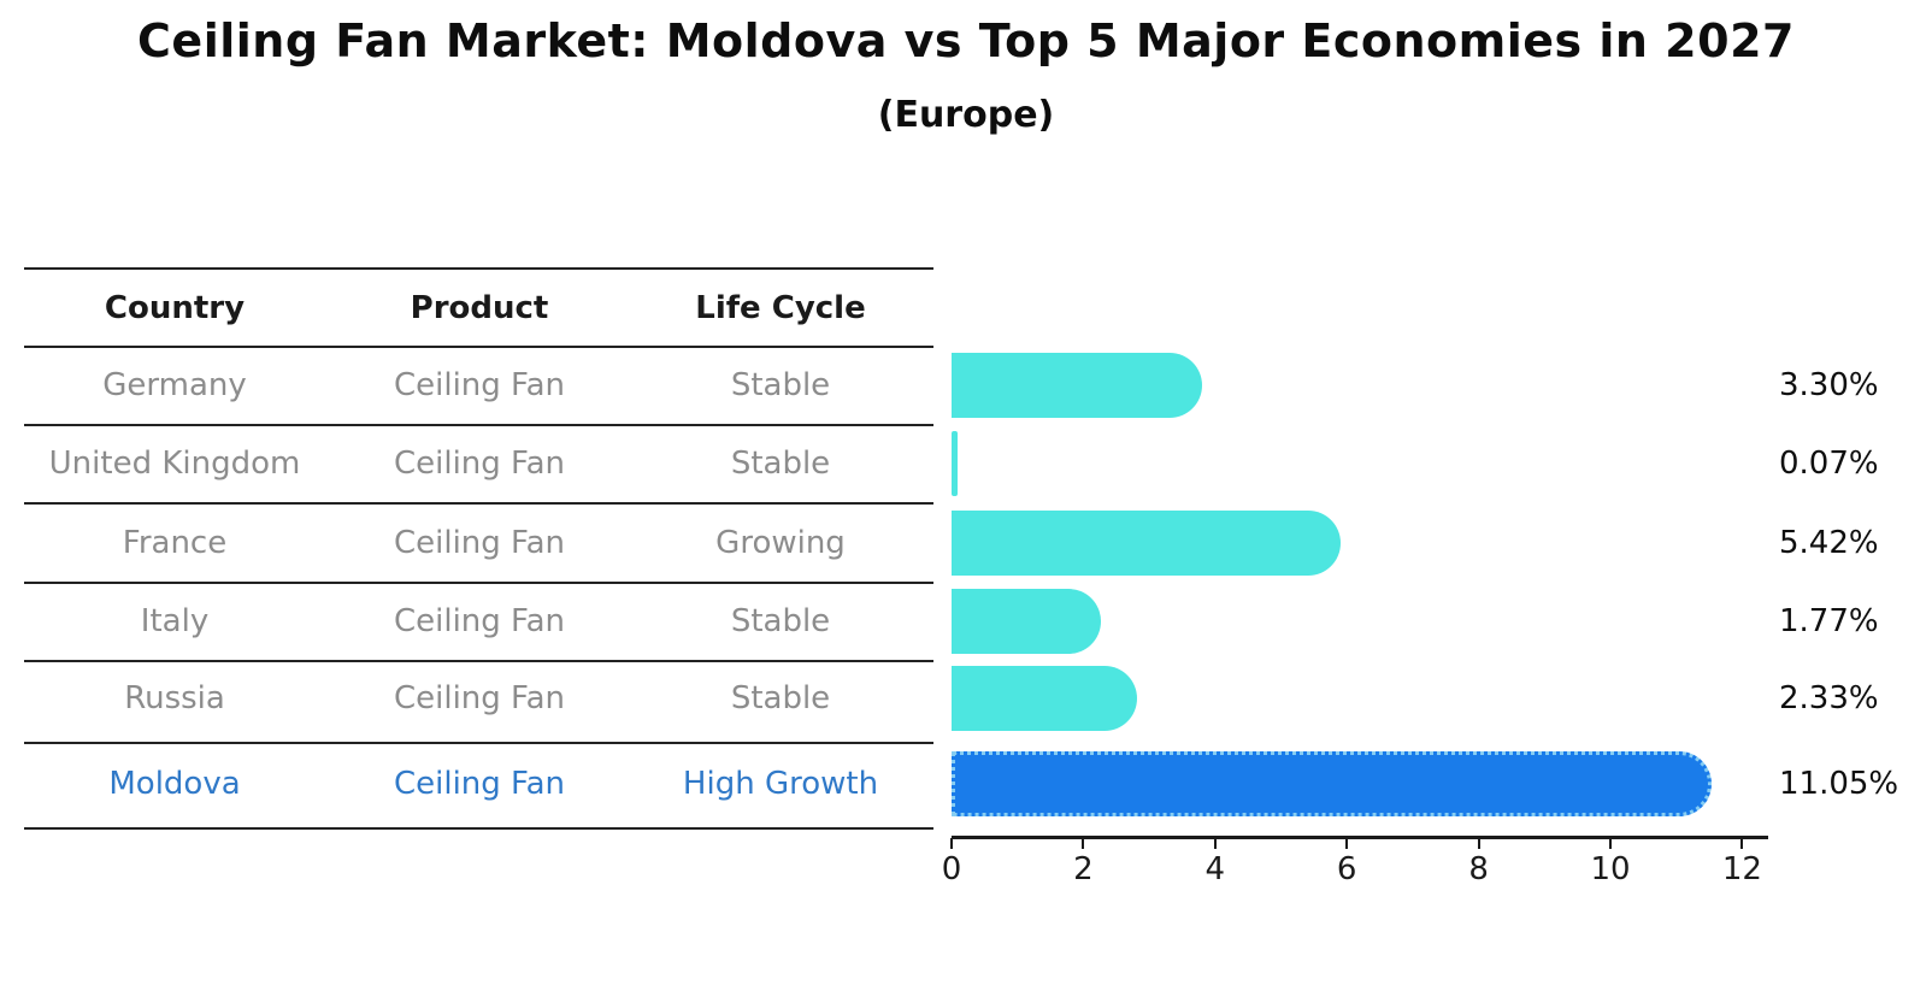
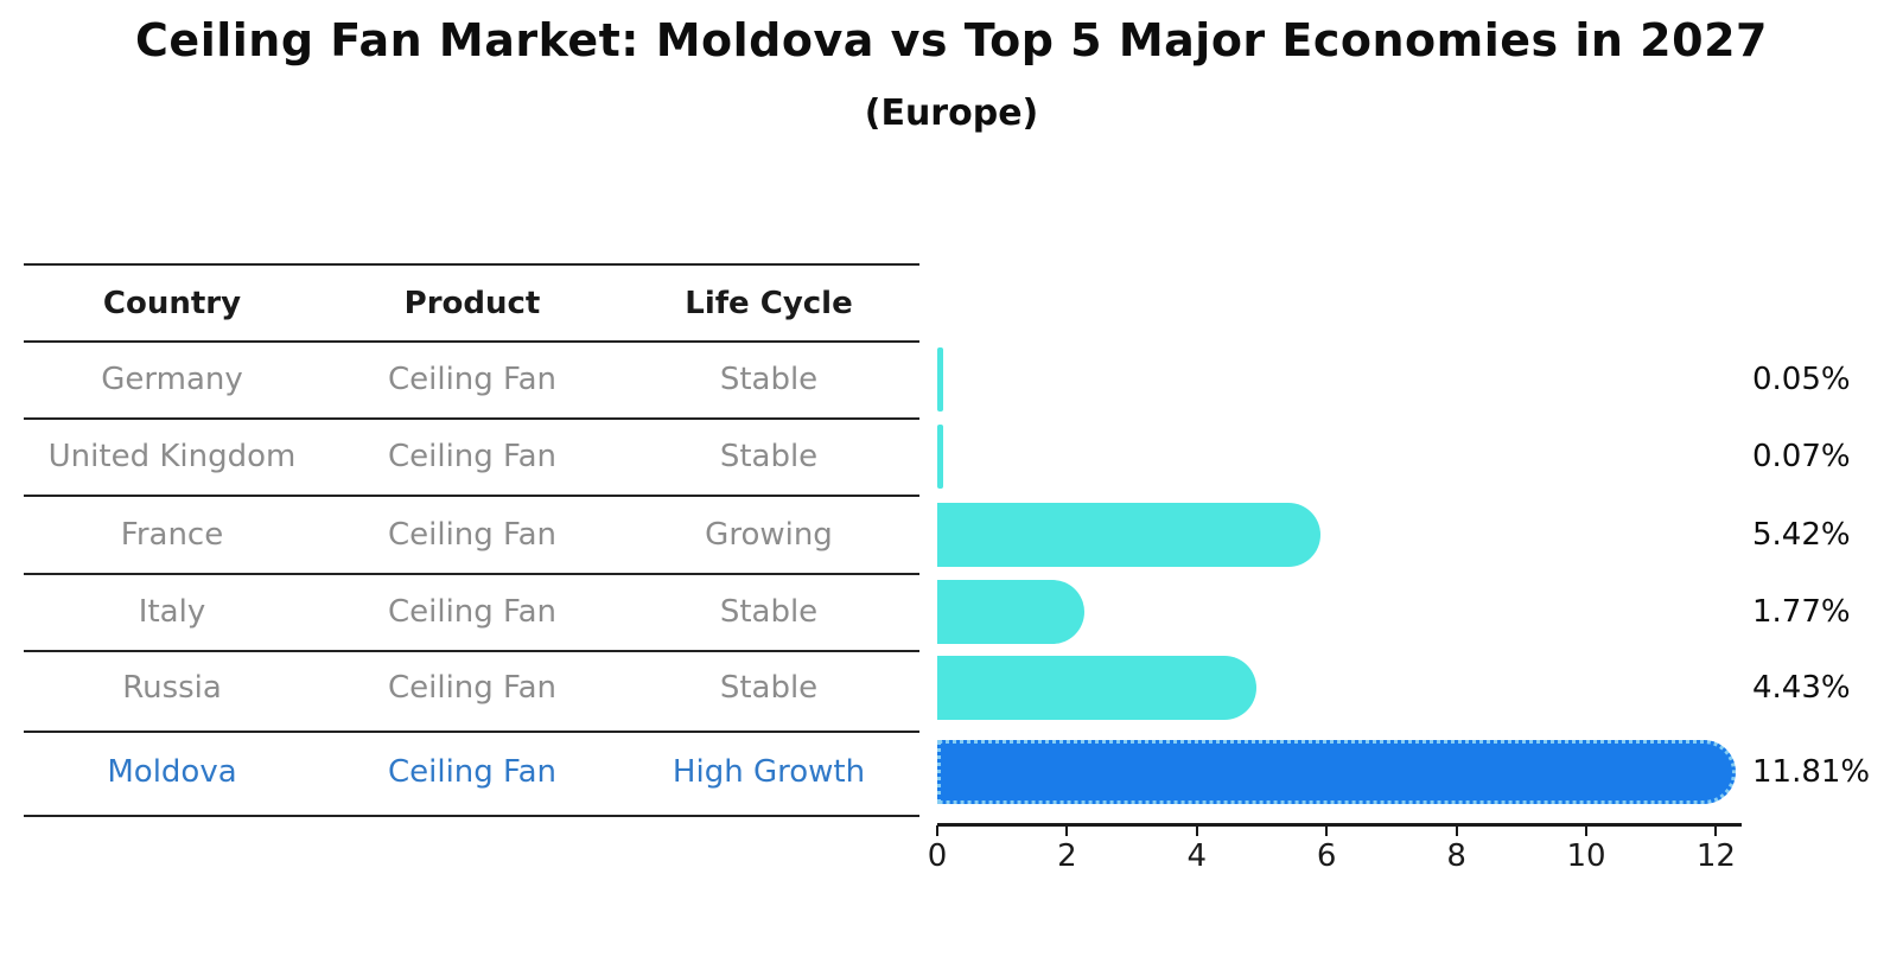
Germany: 3.30% -> 0.05%
Russia: 2.33% -> 4.43%
Moldova: 11.05% -> 11.81%
